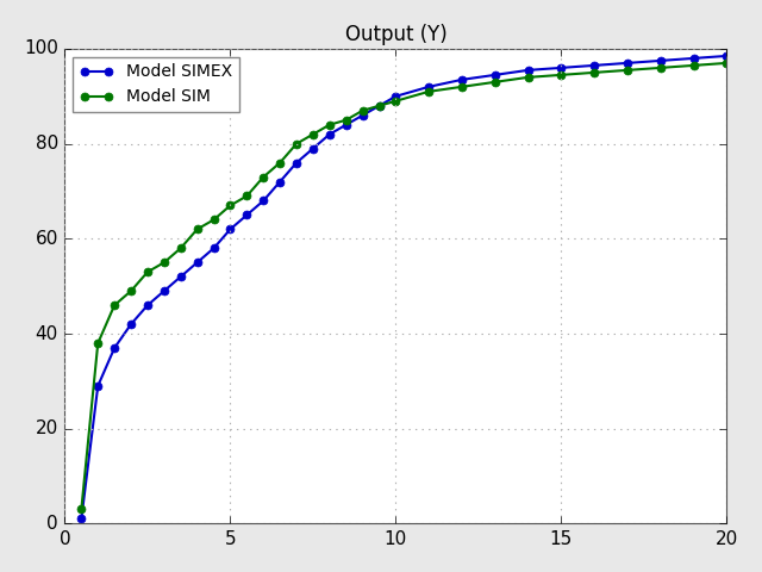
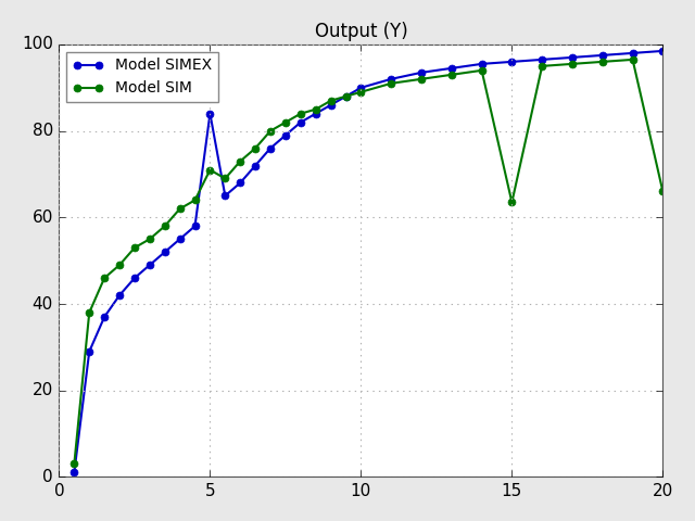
Model SIMEX/5: 62.0 -> 84.0
Model SIM/5: 67.0 -> 71.0
Model SIM/15: 94.5 -> 63.5
Model SIM/20: 97.0 -> 66.0
